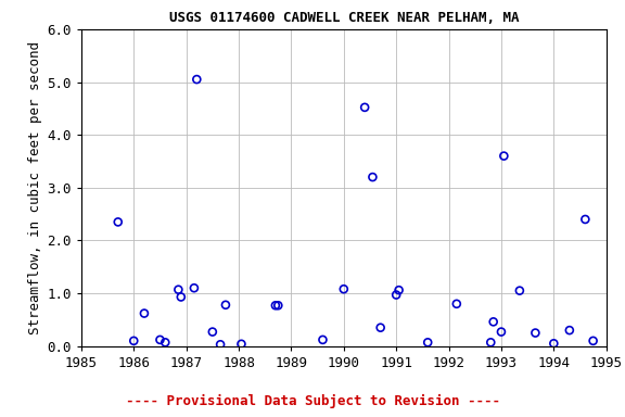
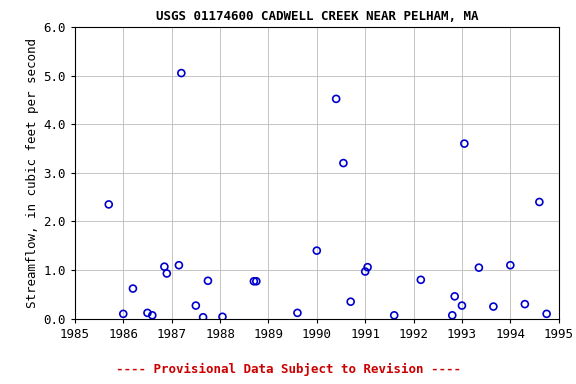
1990: 1.08 -> 1.40
1994: 0.05 -> 1.10
